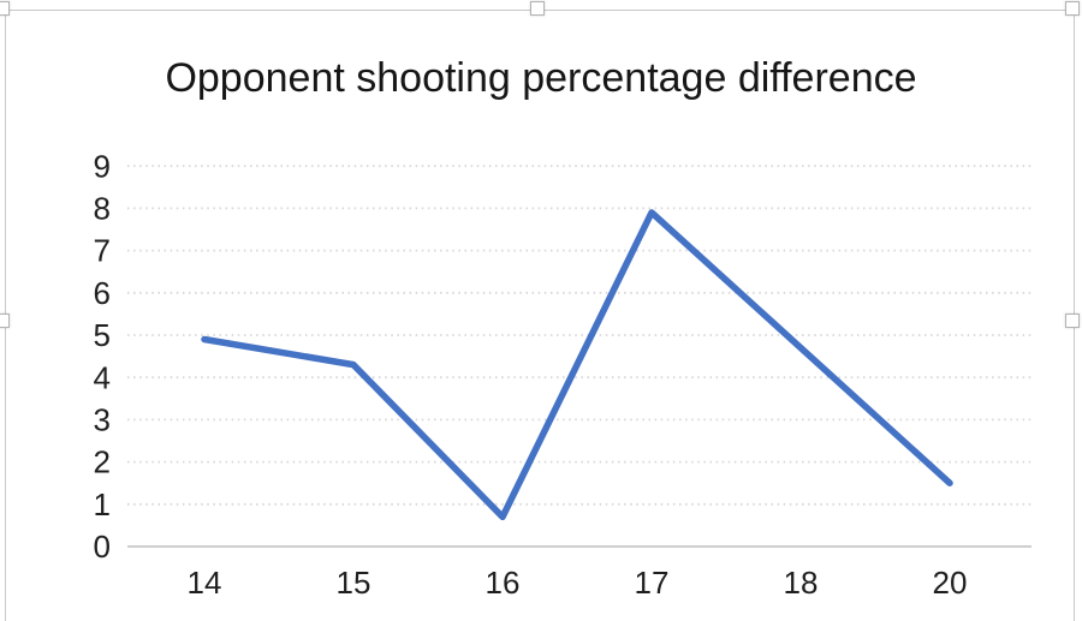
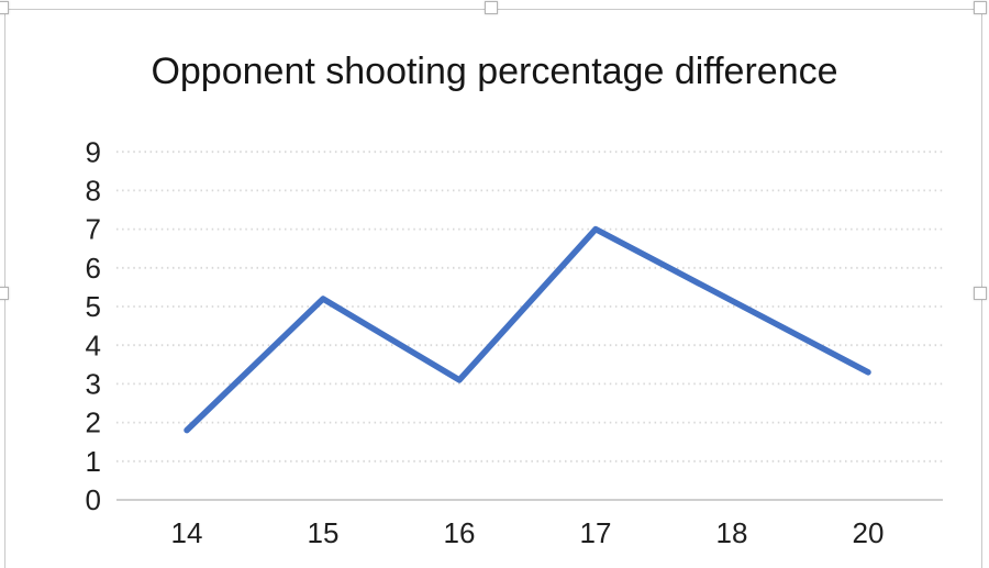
14: 4.9 -> 1.8
15: 4.3 -> 5.2
16: 0.7 -> 3.1
17: 7.9 -> 7.0
20: 1.5 -> 3.3
